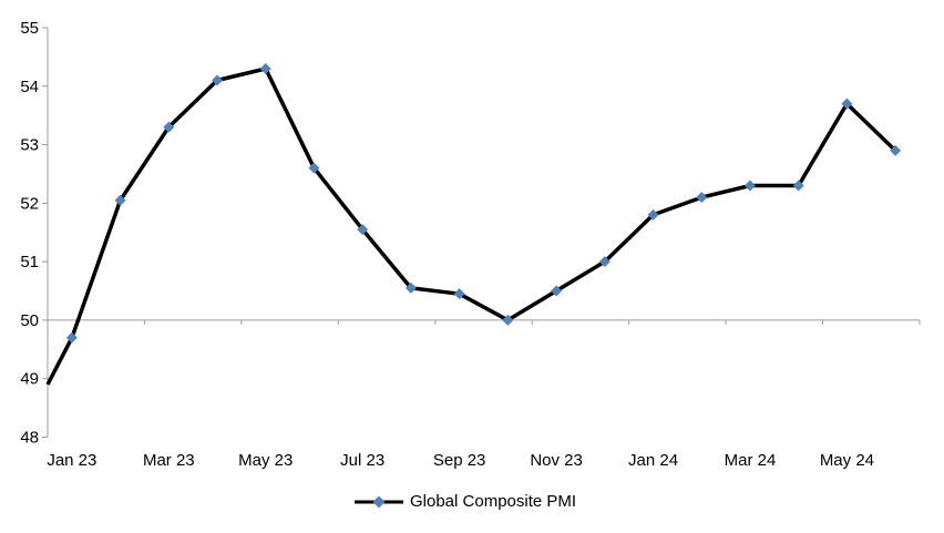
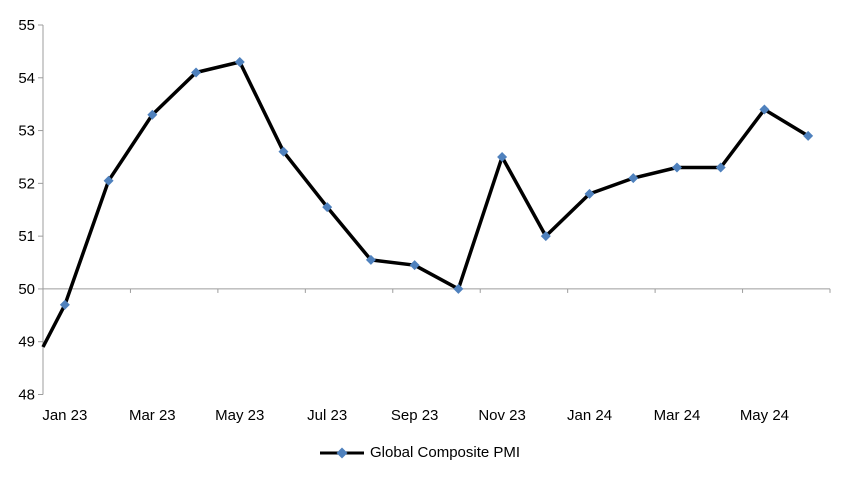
Nov 23: 50.5 -> 52.5
May 24: 53.7 -> 53.4
